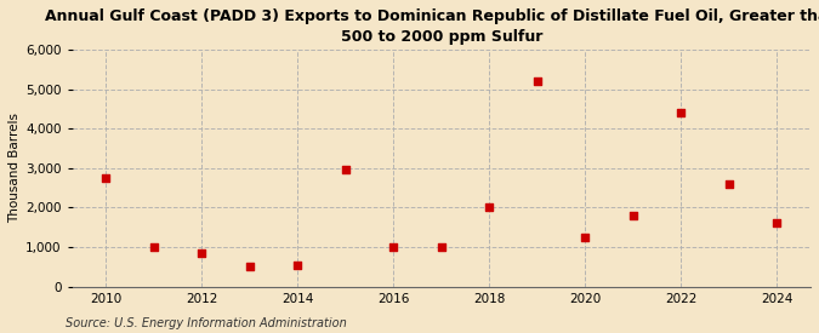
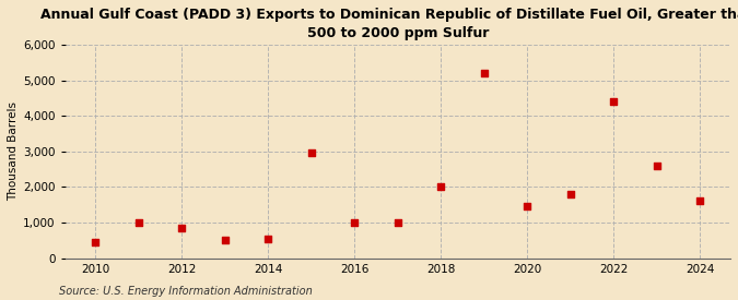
2010: 2,750 -> 450
2020: 1,250 -> 1,450
